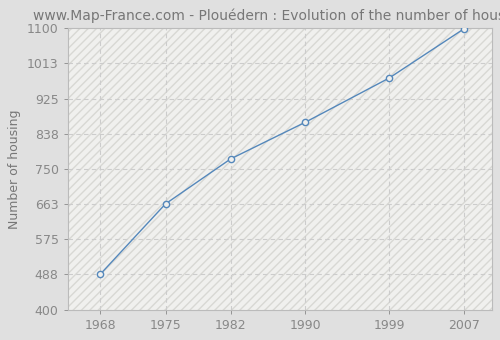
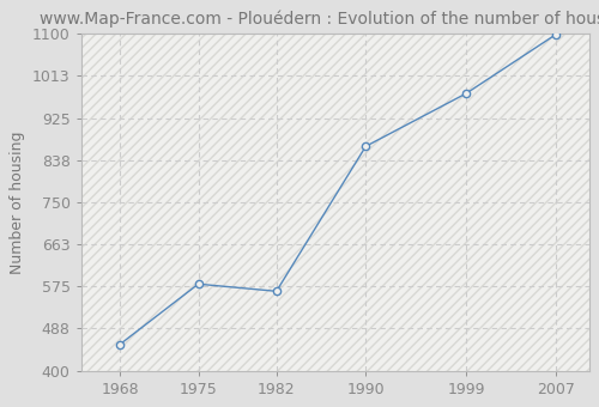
1968: 488 -> 455
1975: 663 -> 580
1982: 775 -> 565
